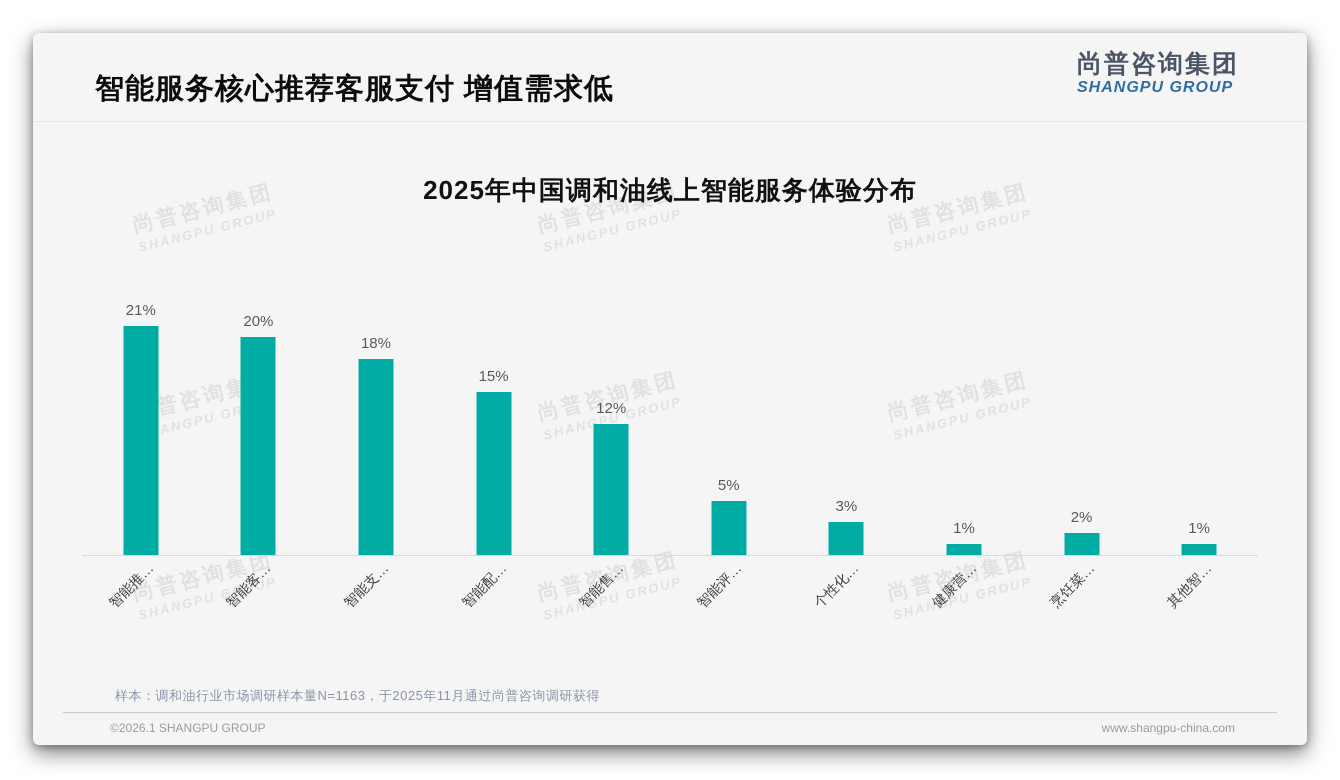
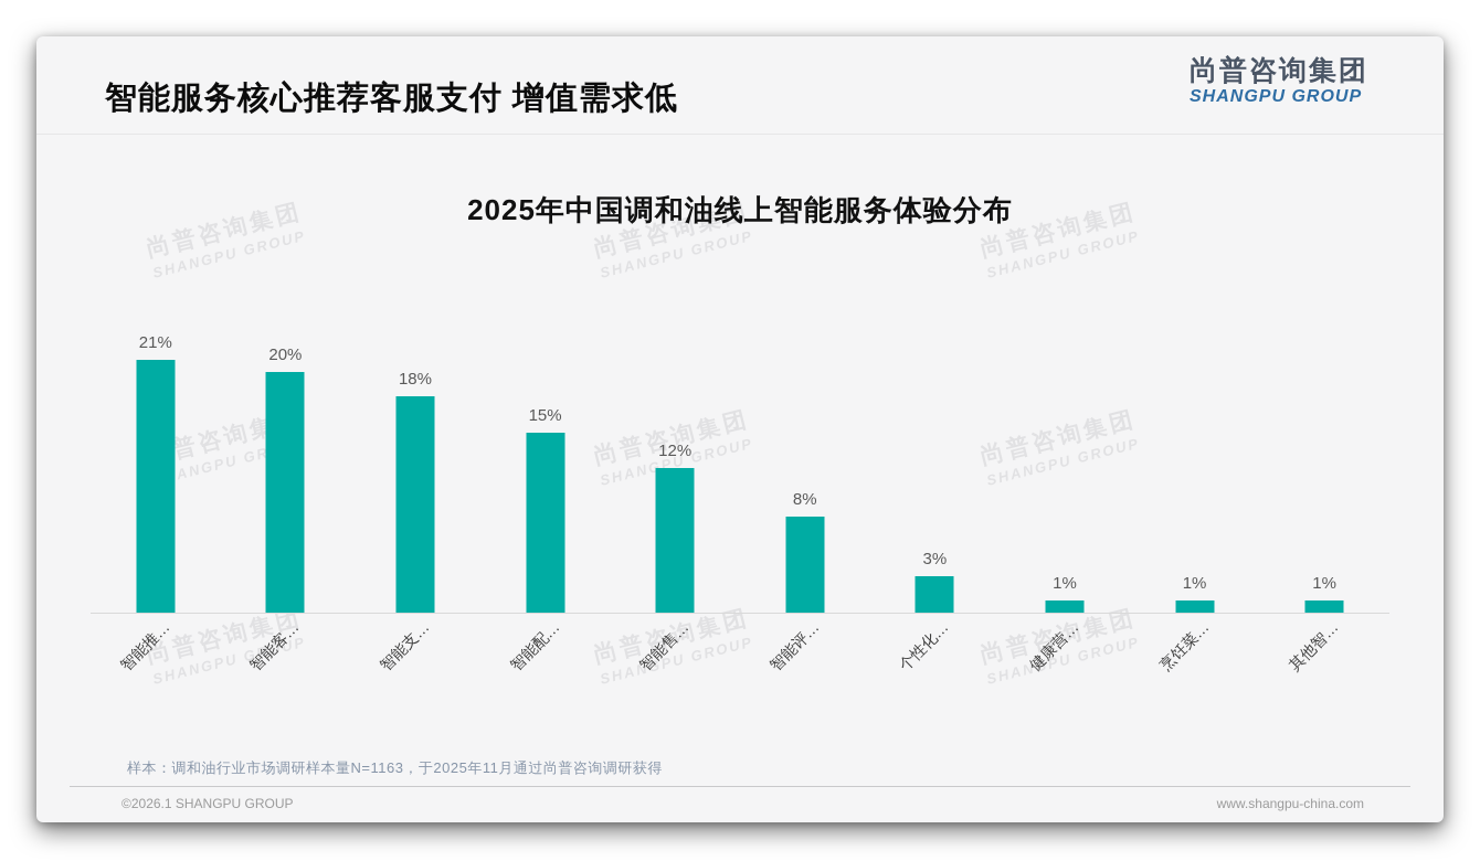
智能评…: 5% -> 8%
烹饪菜…: 2% -> 1%
